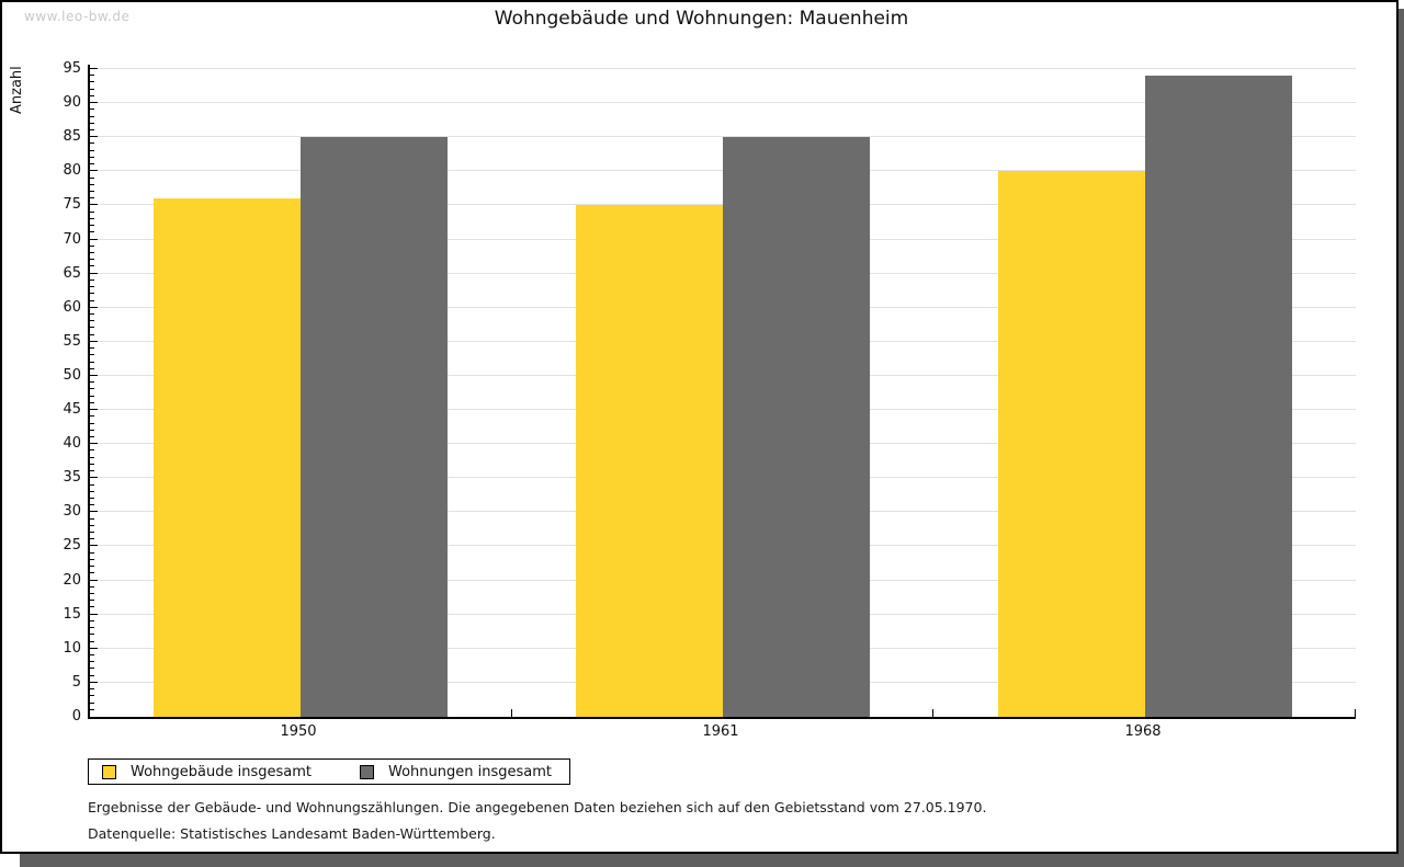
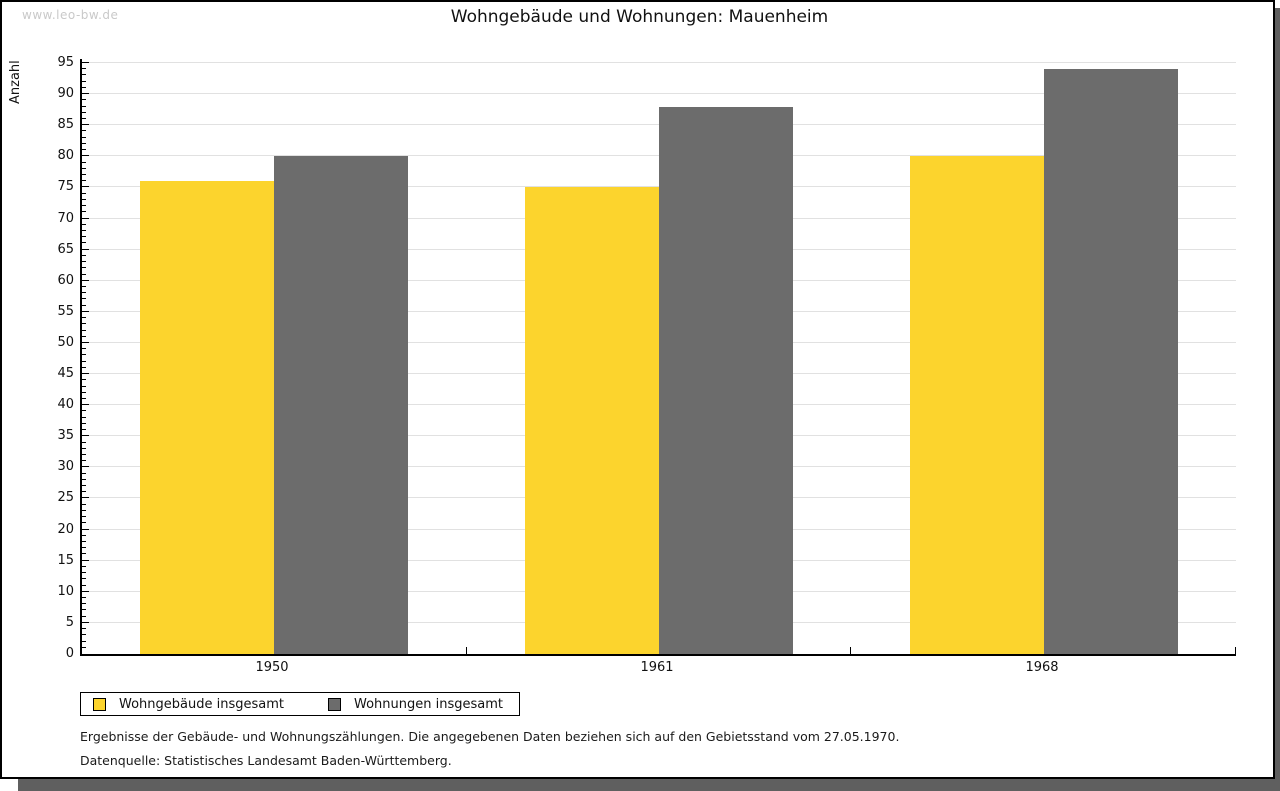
Wohnungen insgesamt/1950: 85 -> 80
Wohnungen insgesamt/1961: 85 -> 88
